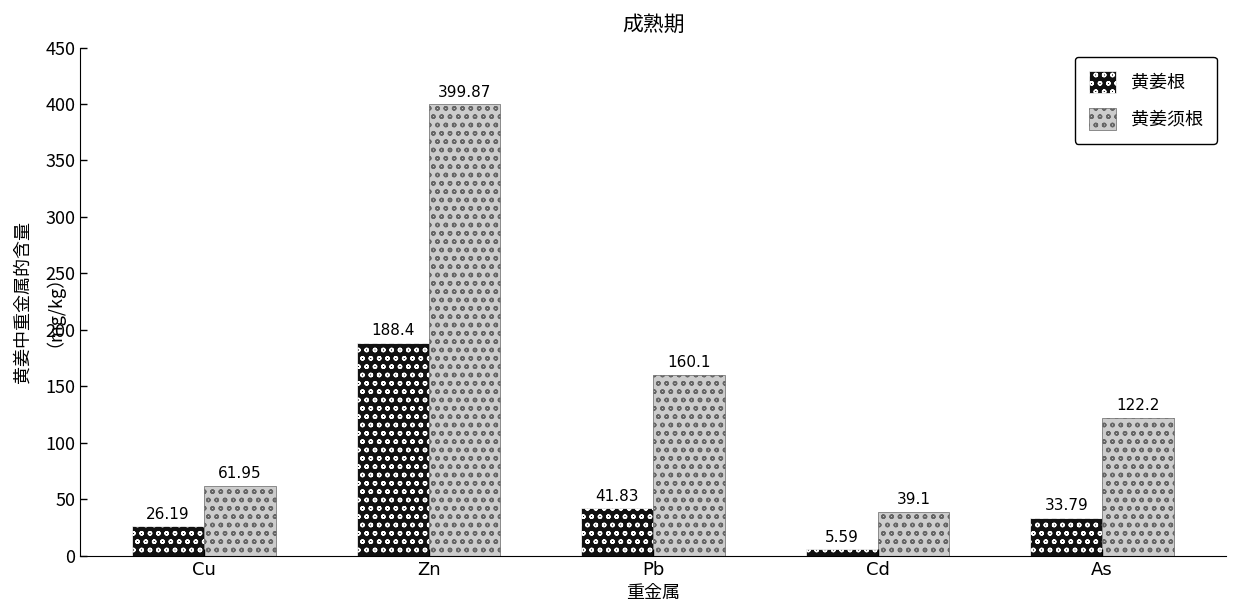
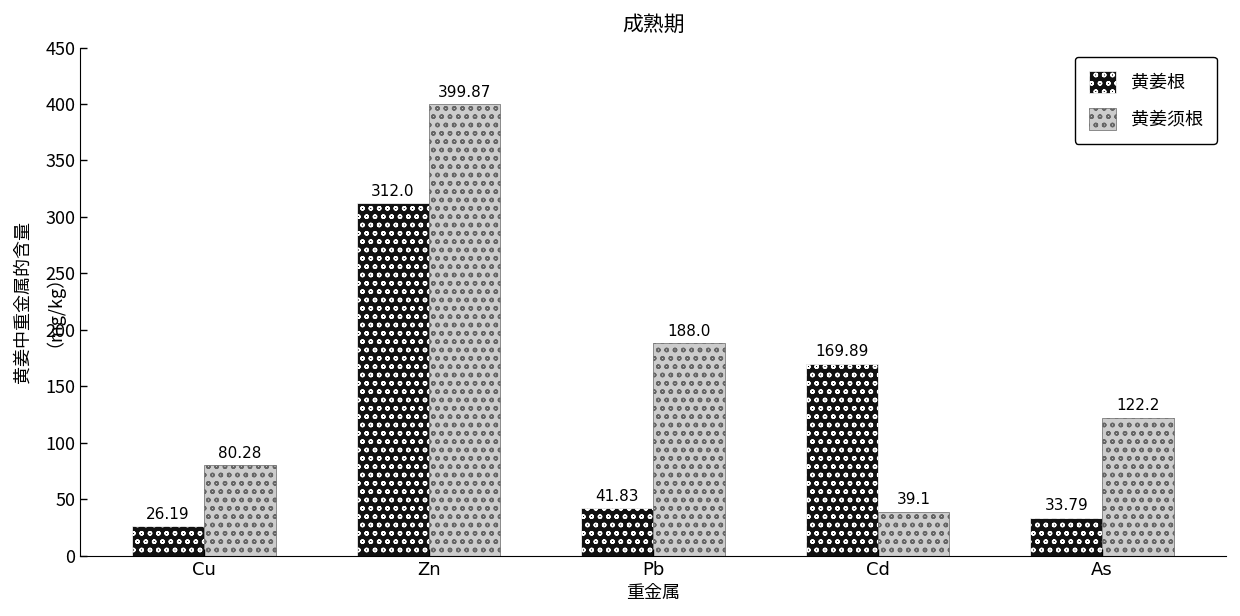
黄姜须根/Cu: 61.95 -> 80.28
黄姜根/Zn: 188.4 -> 312.0
黄姜须根/Pb: 160.1 -> 188.0
黄姜根/Cd: 5.59 -> 169.89
